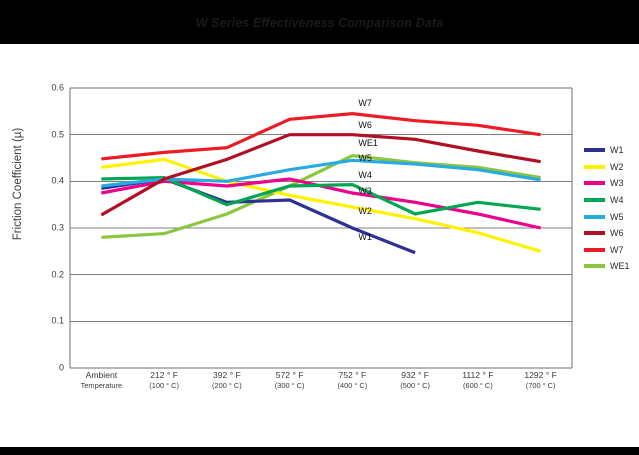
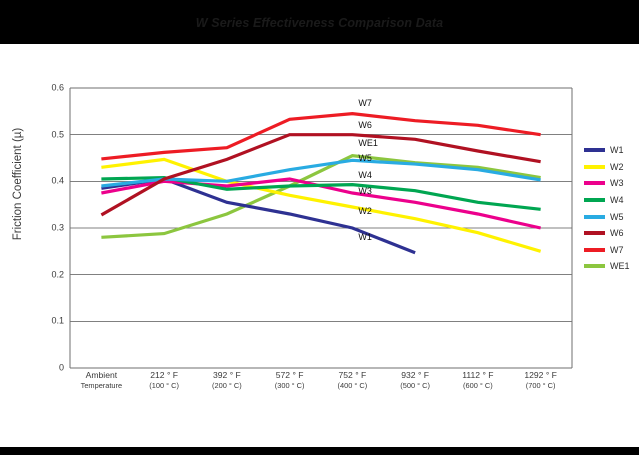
W4/392 ° F (200 ° C): 0.35 -> 0.38
W1/572 ° F (300 ° C): 0.36 -> 0.33
W4/932 ° F (500 ° C): 0.33 -> 0.38
